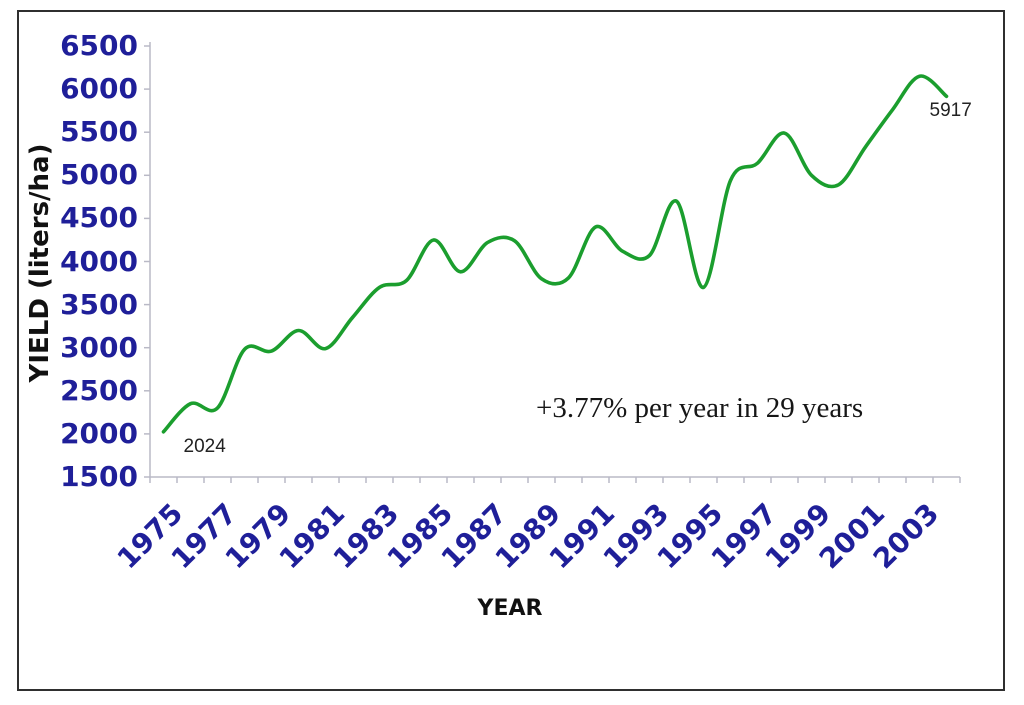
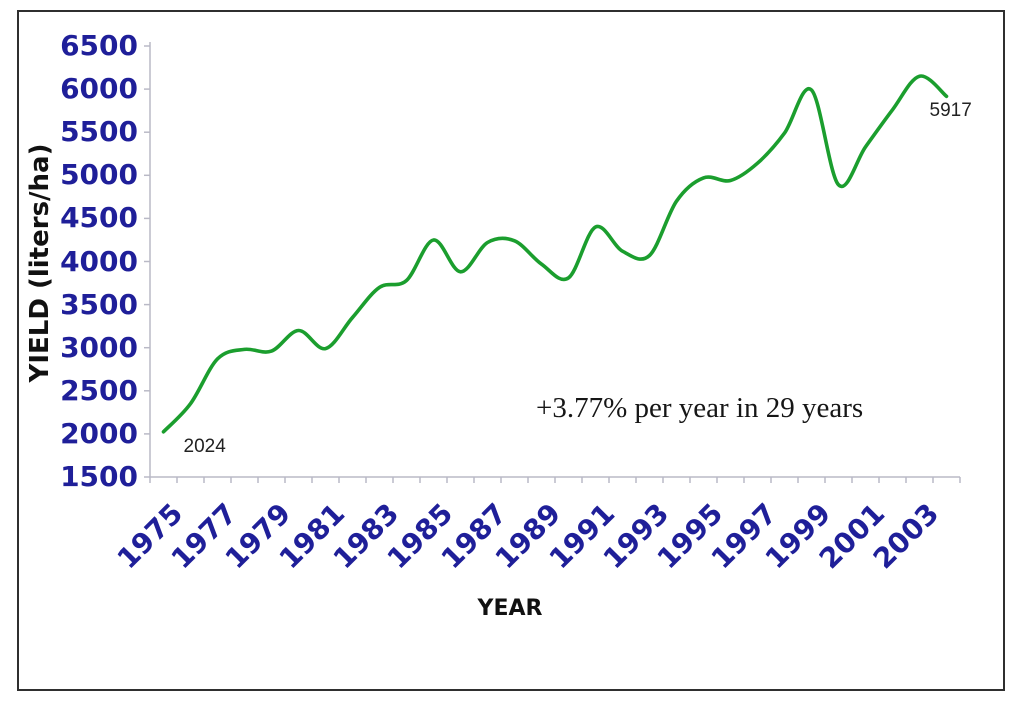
1977: 2300 -> 2900
1989: 3800 -> 4000
1995: 3700 -> 5000
1999: 5000 -> 6000
